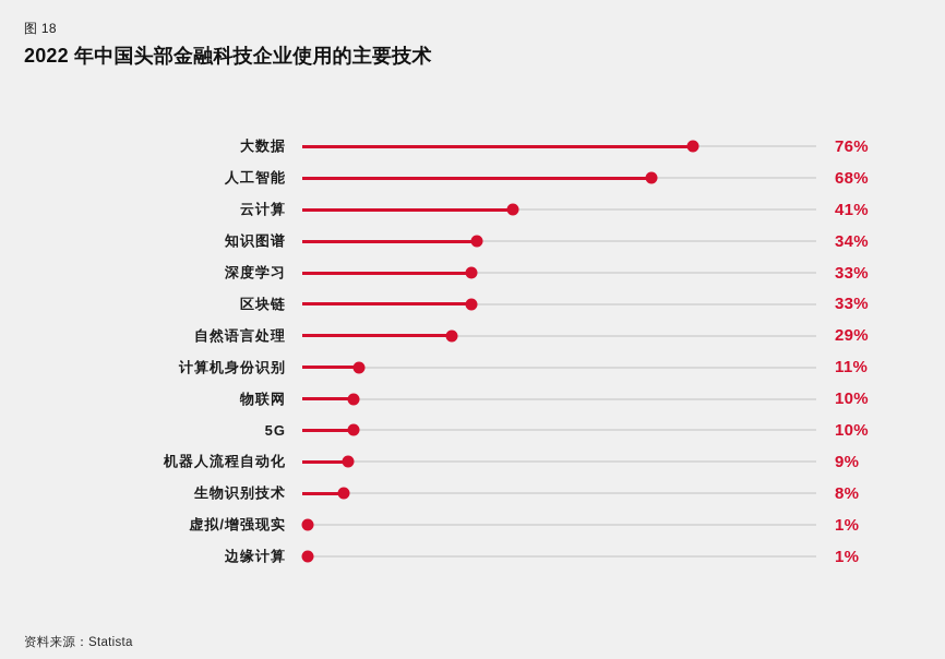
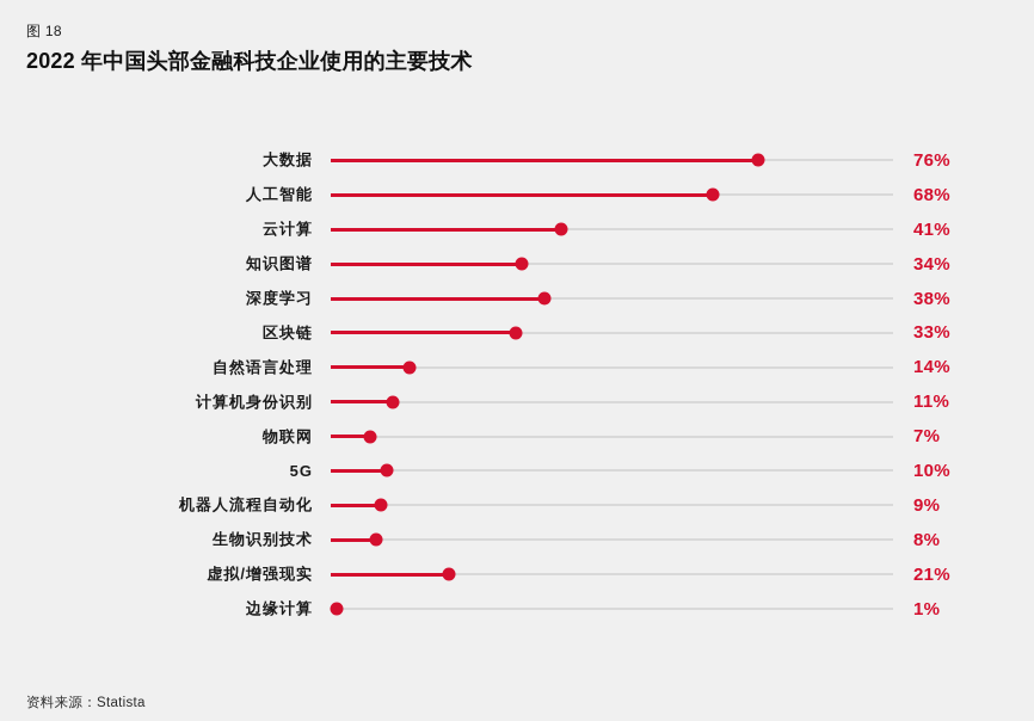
深度学习: 33% -> 38%
自然语言处理: 29% -> 14%
物联网: 10% -> 7%
虚拟/增强现实: 1% -> 21%
